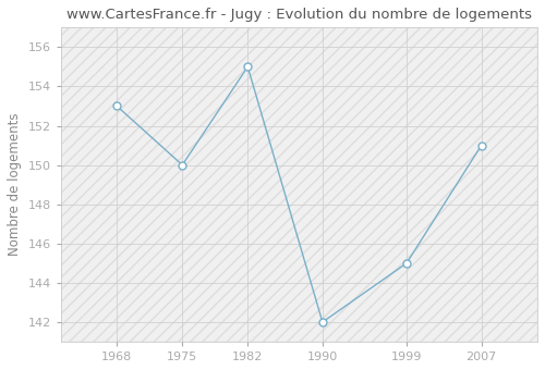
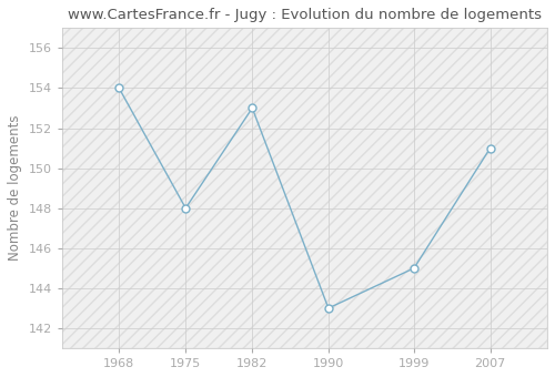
1968: 153 -> 154
1975: 150 -> 148
1982: 155 -> 153
1990: 142 -> 143
